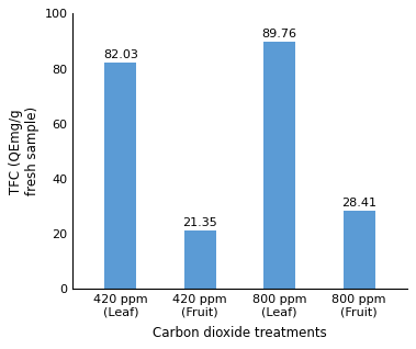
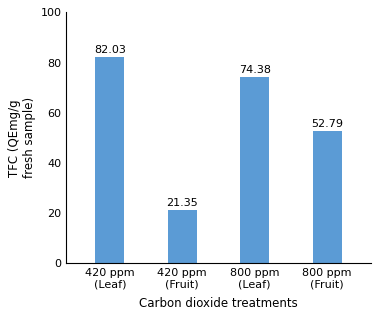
800 ppm (Leaf): 89.76 -> 74.38
800 ppm (Fruit): 28.41 -> 52.79
